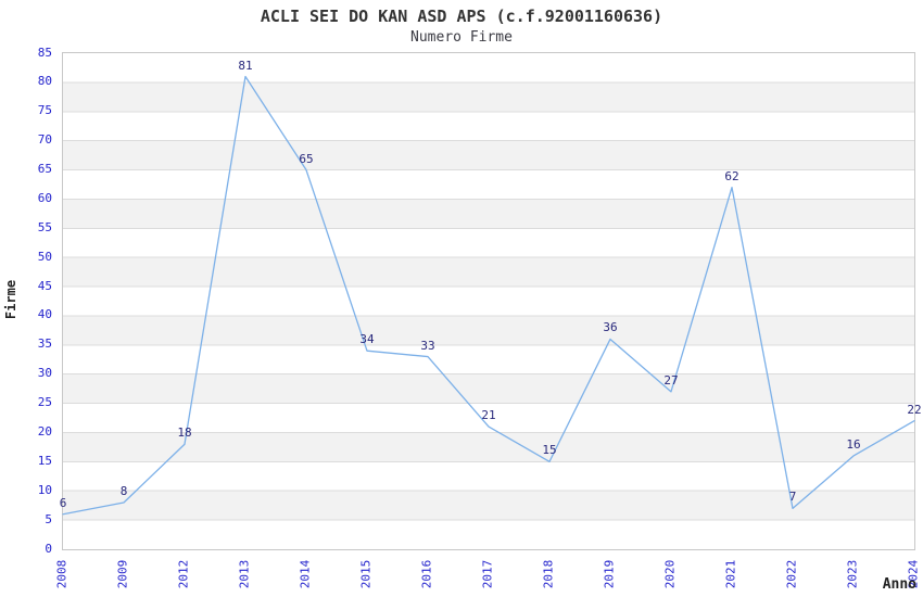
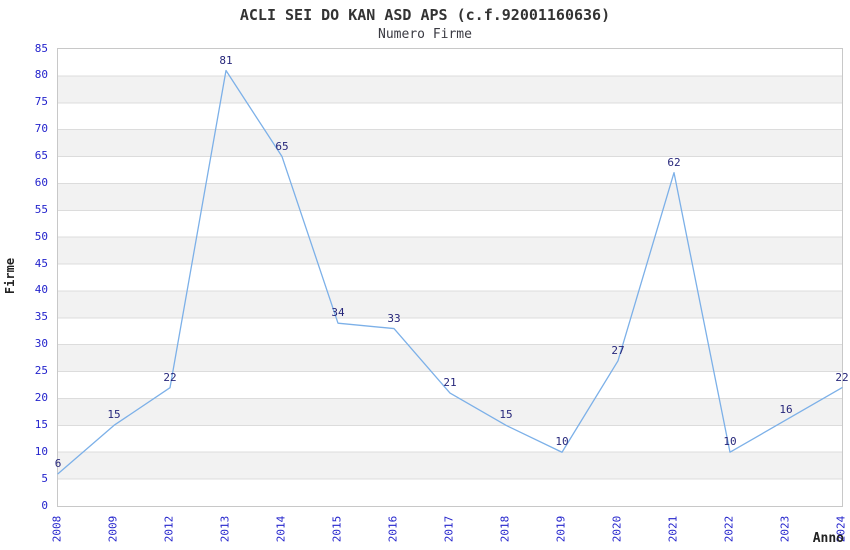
2009: 8 -> 15
2012: 18 -> 22
2019: 36 -> 10
2022: 7 -> 10
